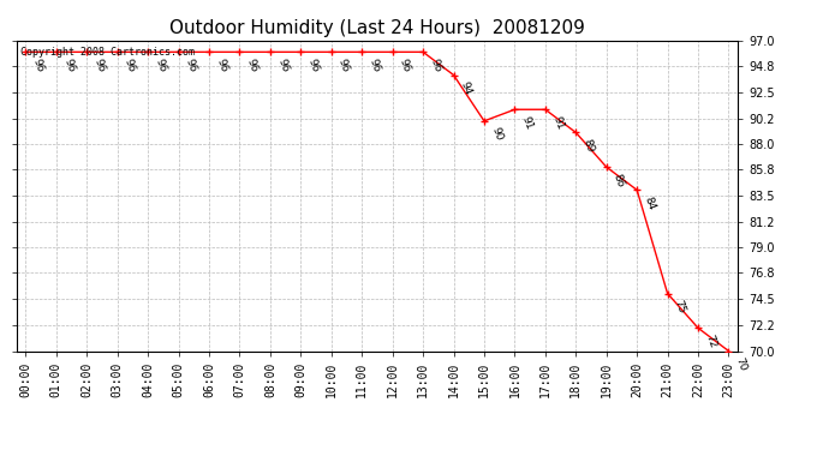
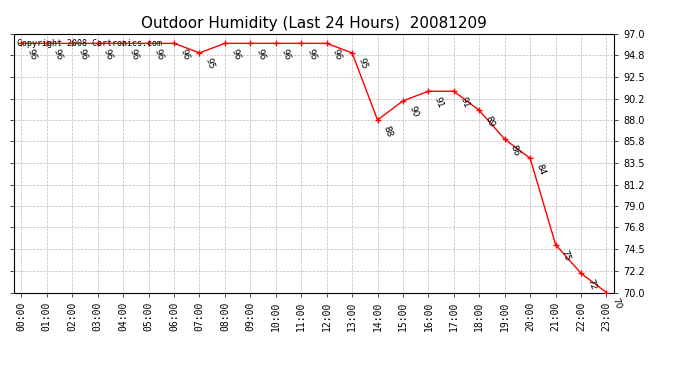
07:00: 96 -> 95
13:00: 96 -> 95
14:00: 94 -> 88
